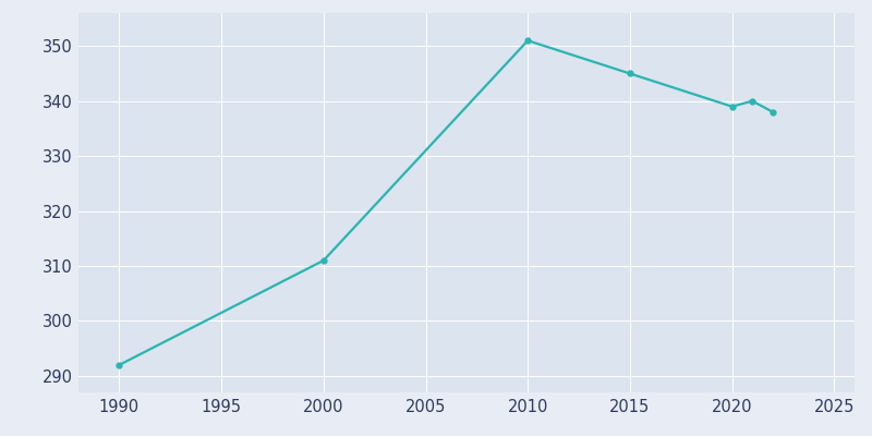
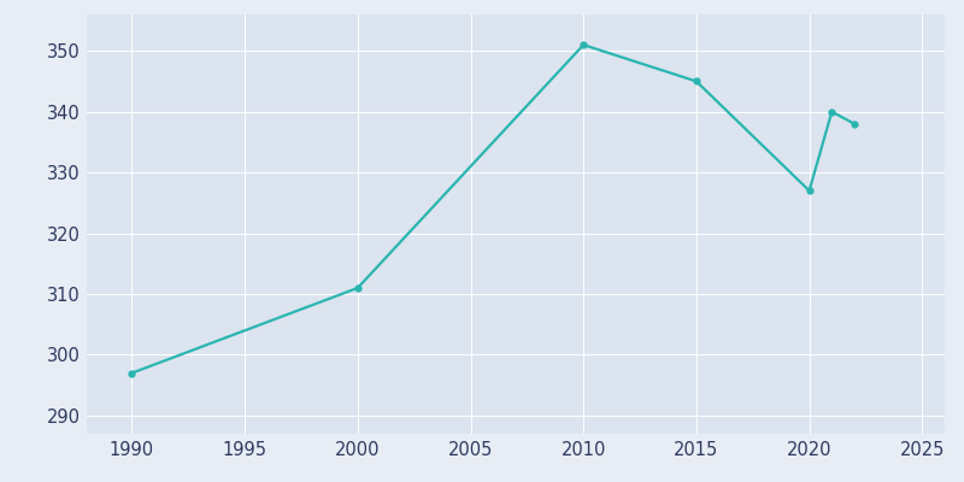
1990: 292 -> 297
2020: 339 -> 327
